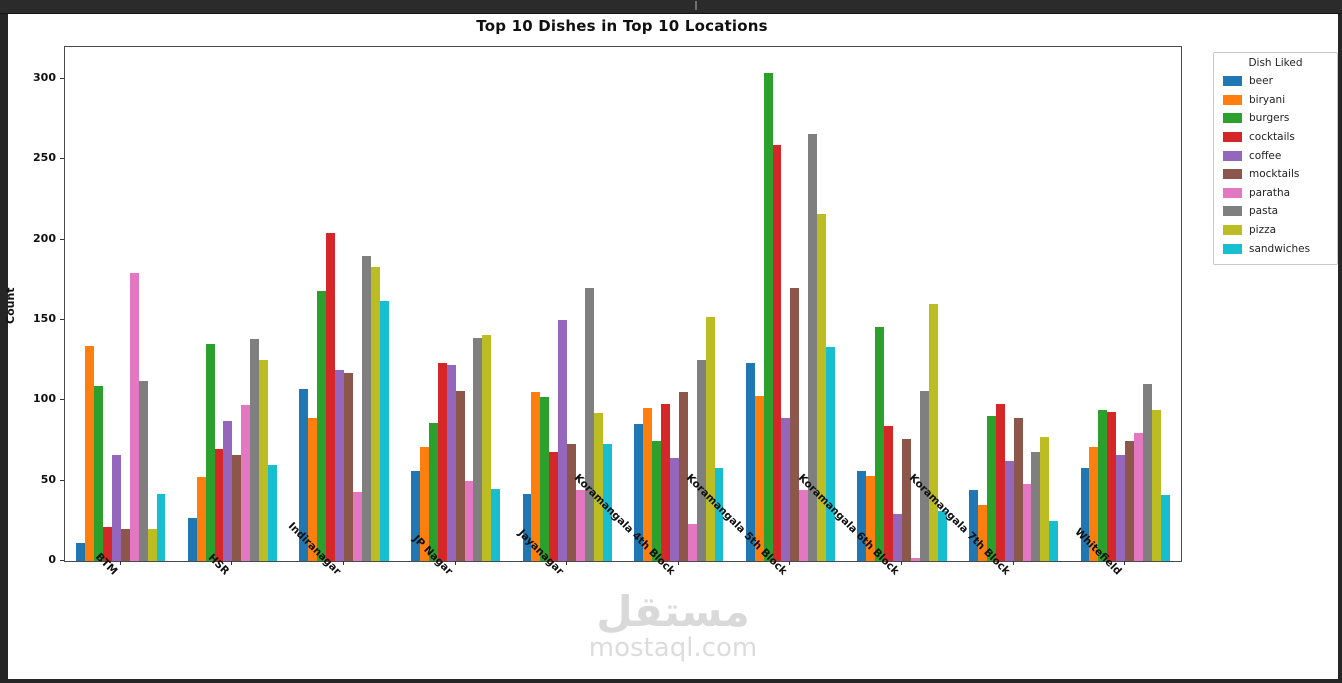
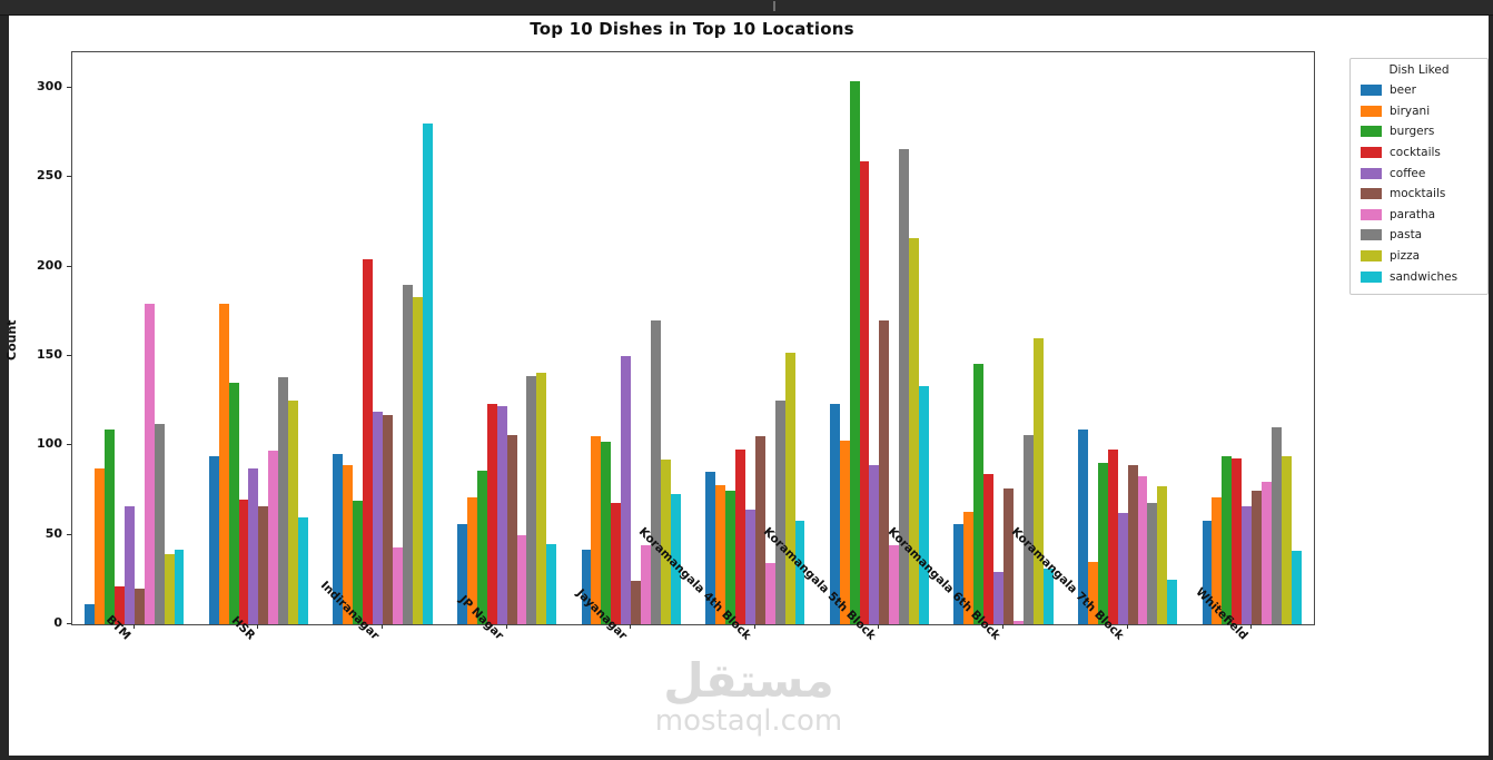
biryani/BTM: 134 -> 87
pizza/BTM: 20 -> 39
beer/HSR: 27 -> 94
biryani/HSR: 52 -> 179
beer/Indiranagar: 107 -> 95
burgers/Indiranagar: 168 -> 69
sandwiches/Indiranagar: 162 -> 280
mocktails/Jayanagar: 73 -> 24
biryani/Koramangala 4th Block: 95 -> 78
paratha/Koramangala 4th Block: 23 -> 34
biryani/Koramangala 6th Block: 53 -> 63
beer/Koramangala 7th Block: 44 -> 109
paratha/Koramangala 7th Block: 48 -> 83
